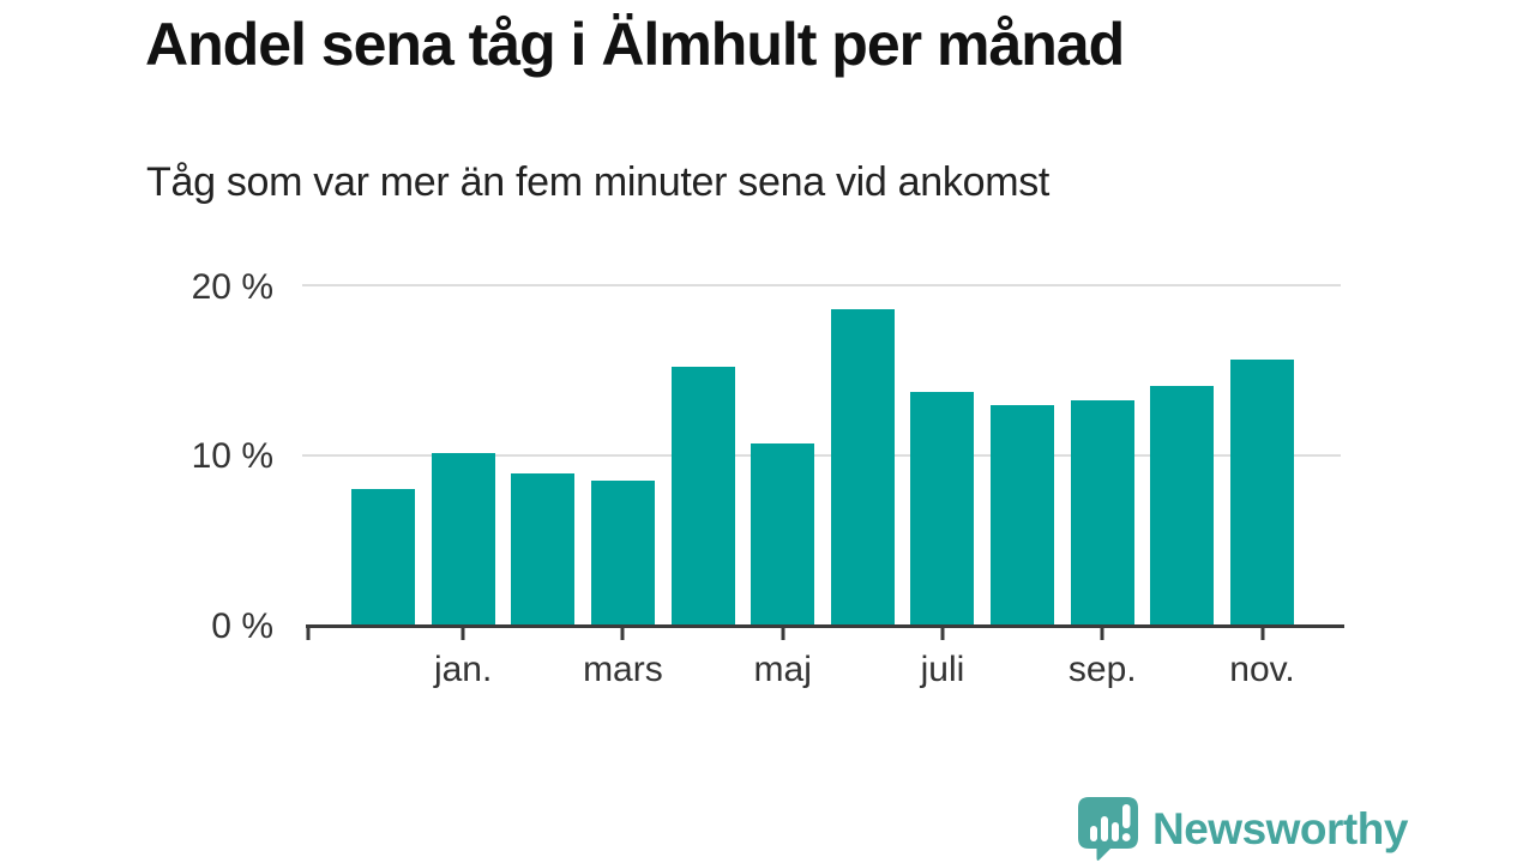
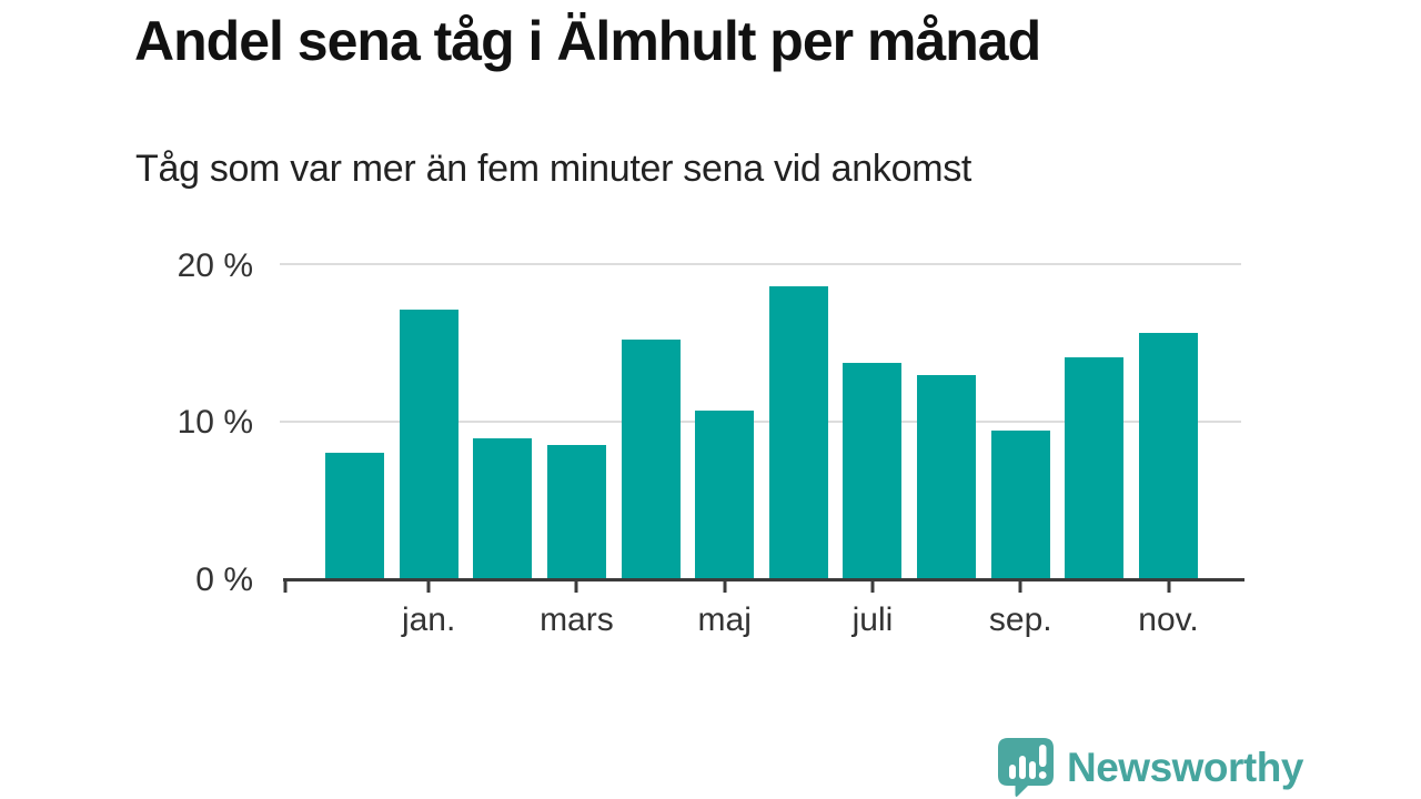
jan.: 10.1% -> 17.1%
sep.: 13.2% -> 9.4%
